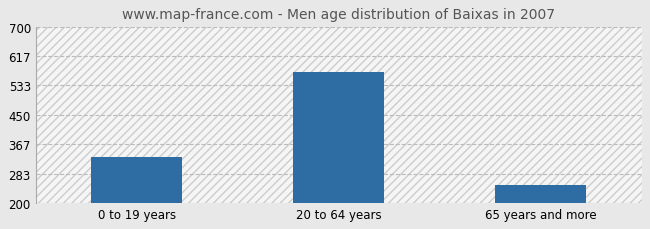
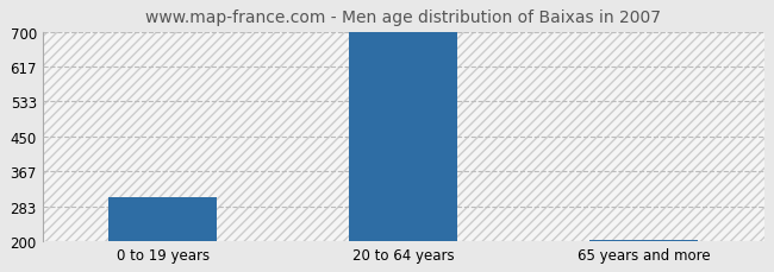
0 to 19 years: 330 -> 305
20 to 64 years: 570 -> 700
65 years and more: 250 -> 203
